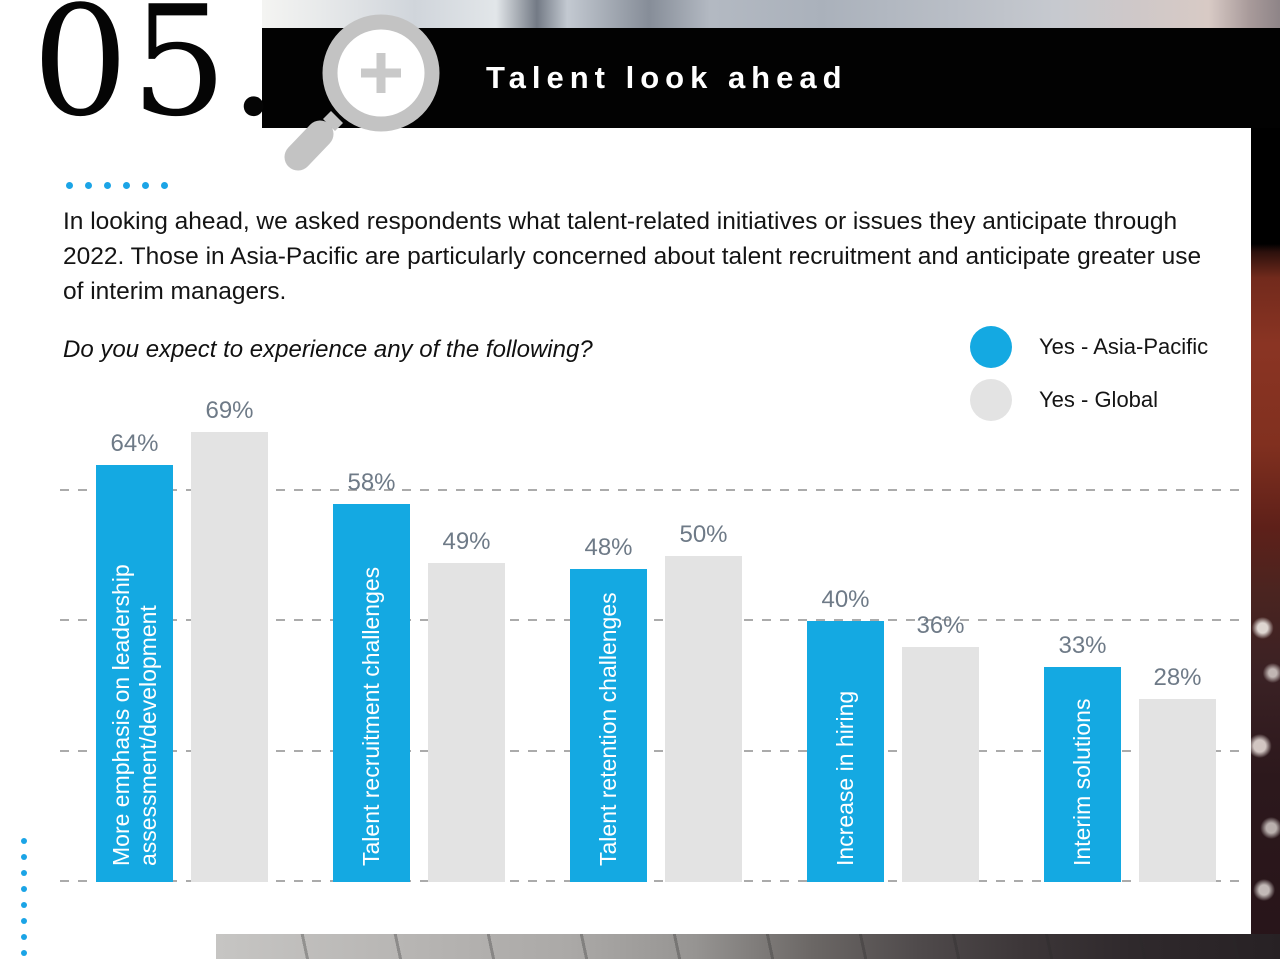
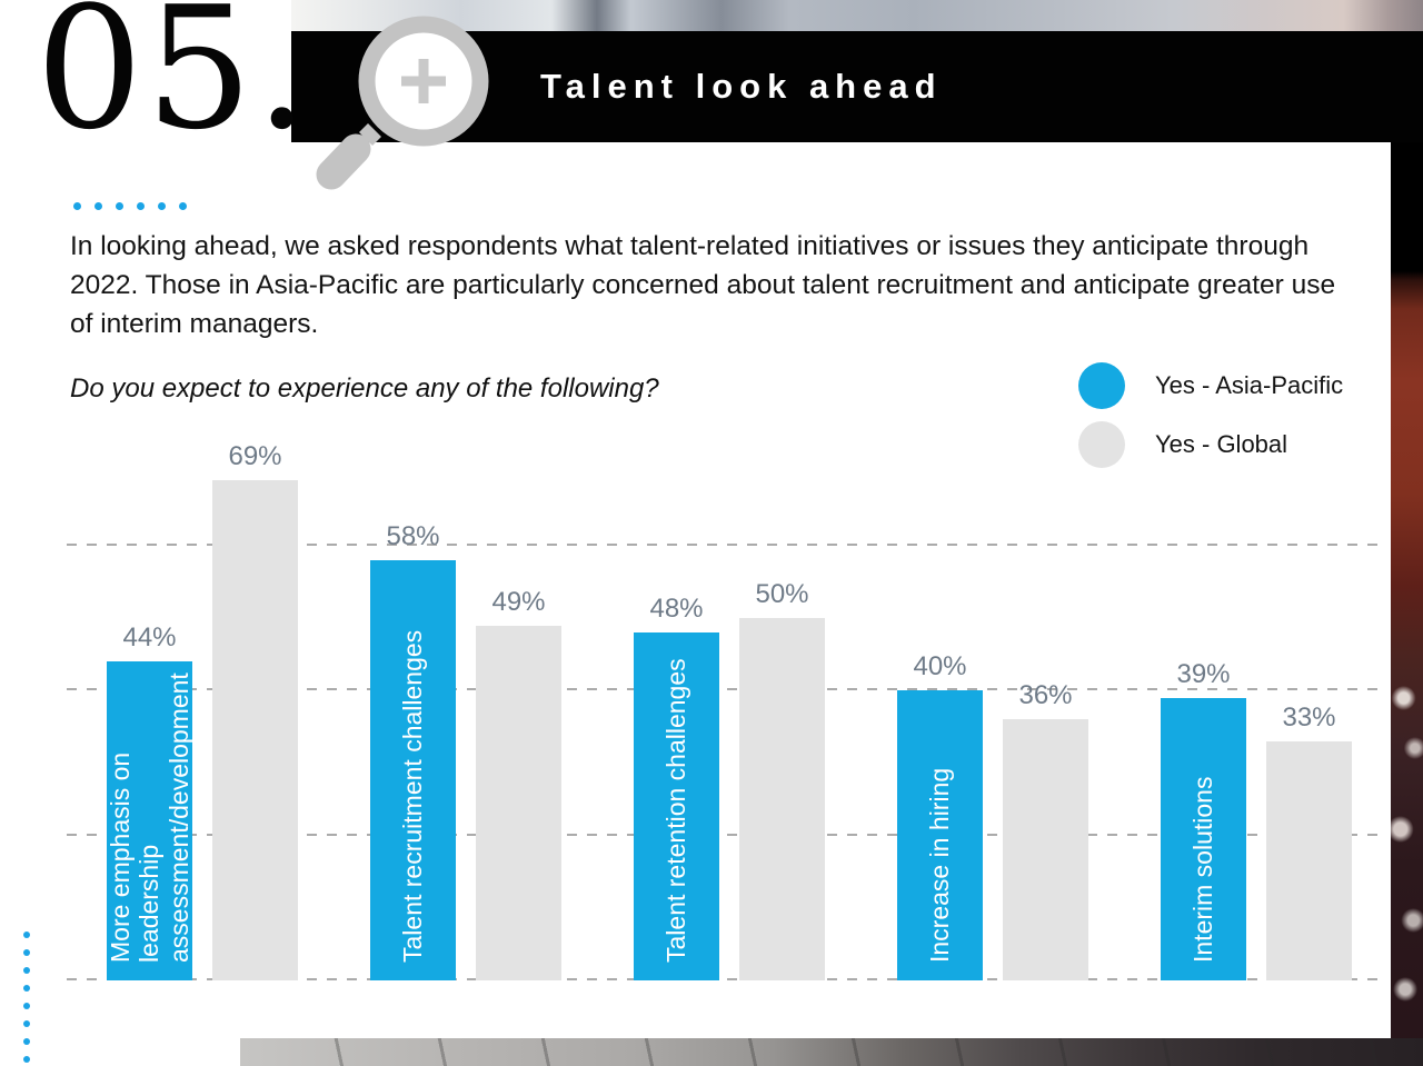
Yes - Asia-Pacific/More emphasis on leadership assessment/development: 64% -> 44%
Yes - Asia-Pacific/Interim solutions: 33% -> 39%
Yes - Global/Interim solutions: 28% -> 33%
